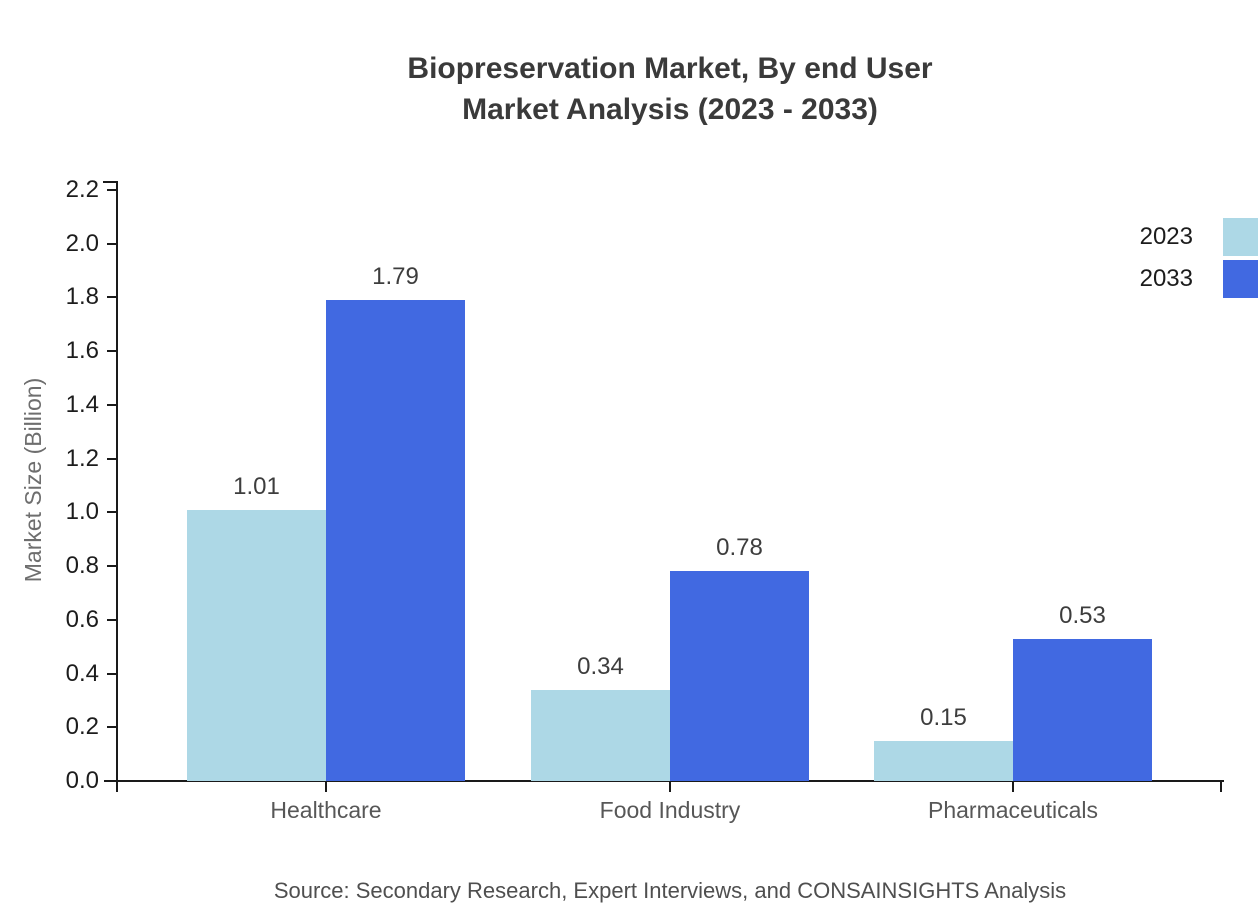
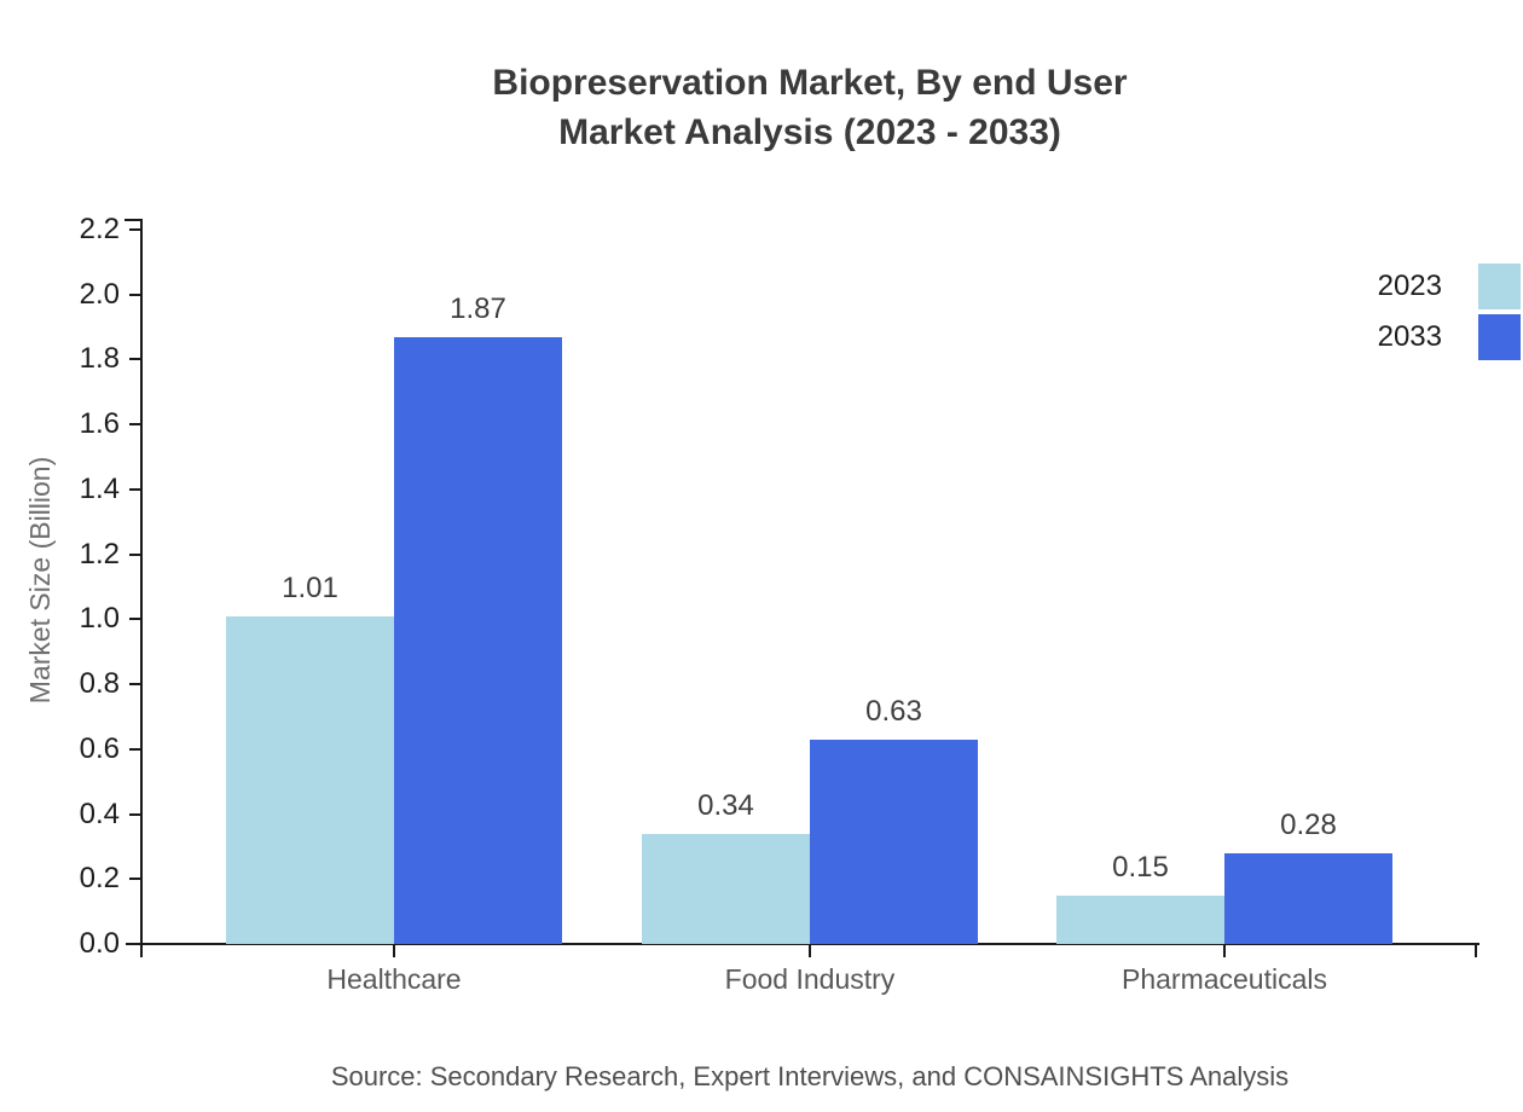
2033/Healthcare: 1.79 -> 1.87
2033/Food Industry: 0.78 -> 0.63
2033/Pharmaceuticals: 0.53 -> 0.28
